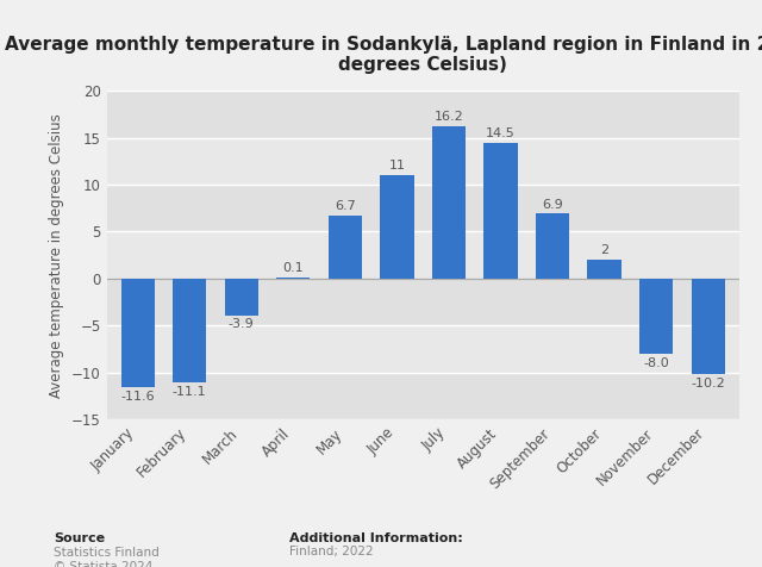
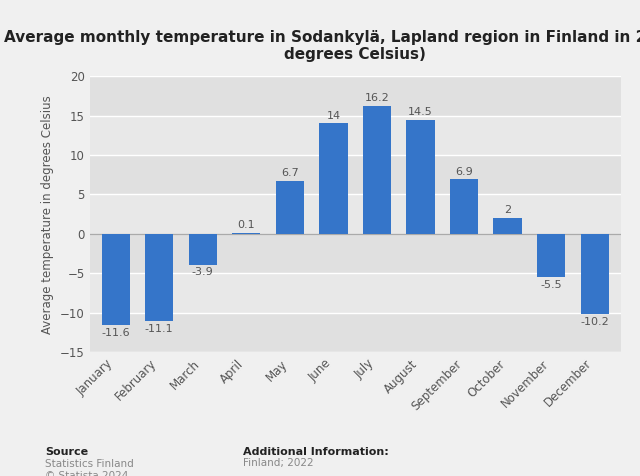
June: 11 -> 14
November: -8.0 -> -5.5
